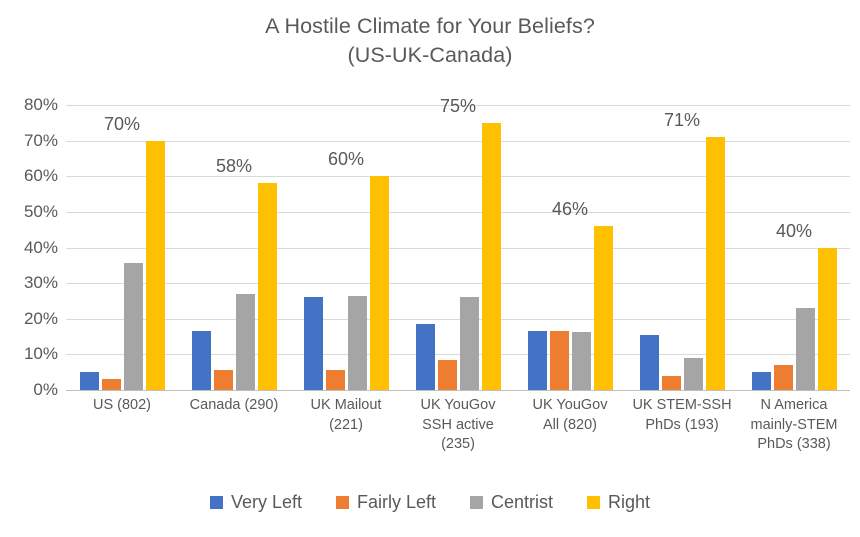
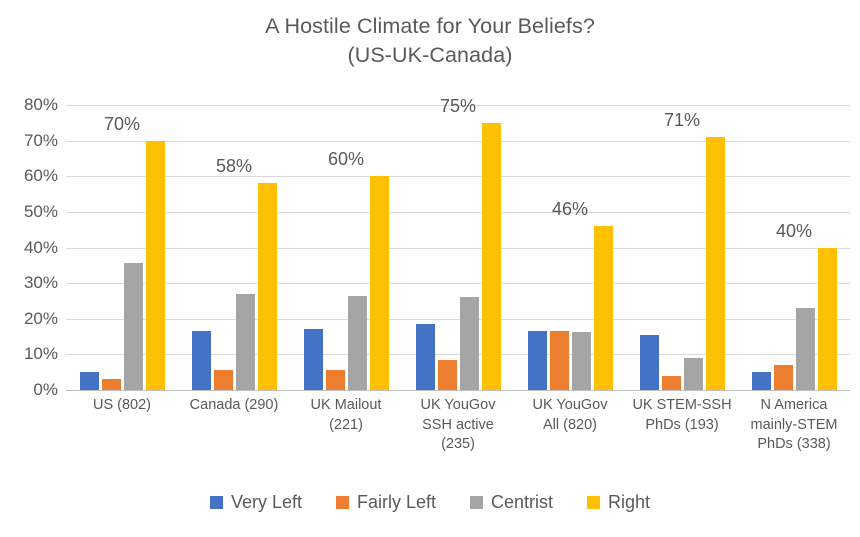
Very Left/UK Mailout (221): 26% -> 17%
